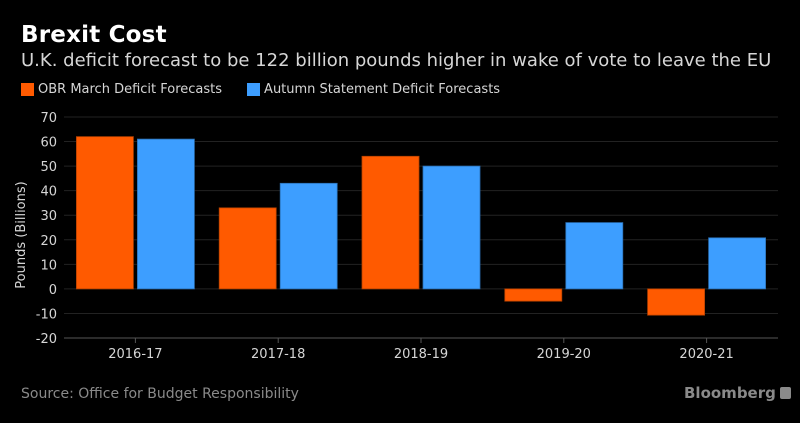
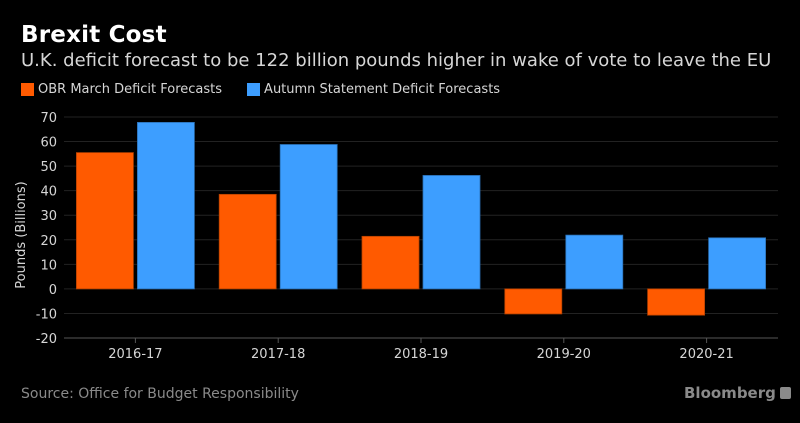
OBR March Deficit Forecasts/2016-17: 62 -> 56
Autumn Statement Deficit Forecasts/2016-17: 61 -> 68
OBR March Deficit Forecasts/2017-18: 33 -> 38
Autumn Statement Deficit Forecasts/2017-18: 43 -> 59
OBR March Deficit Forecasts/2018-19: 54 -> 21
Autumn Statement Deficit Forecasts/2018-19: 50 -> 46
OBR March Deficit Forecasts/2019-20: -5 -> -10
Autumn Statement Deficit Forecasts/2019-20: 27 -> 22
